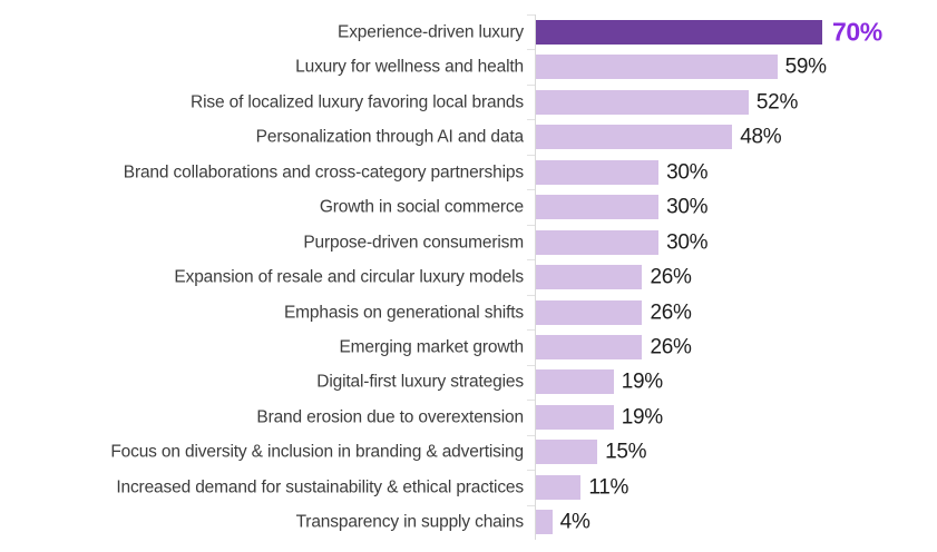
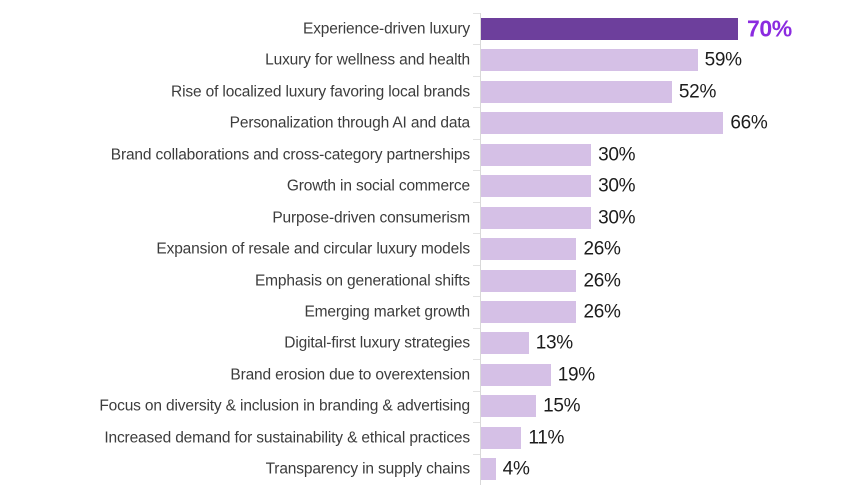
Personalization through AI and data: 48% -> 66%
Digital-first luxury strategies: 19% -> 13%
